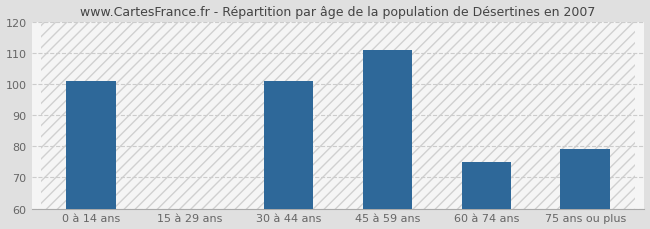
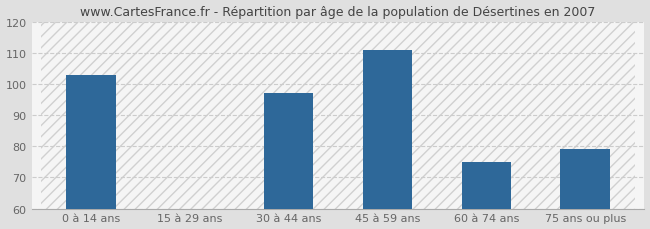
0 à 14 ans: 101 -> 103
30 à 44 ans: 101 -> 97
